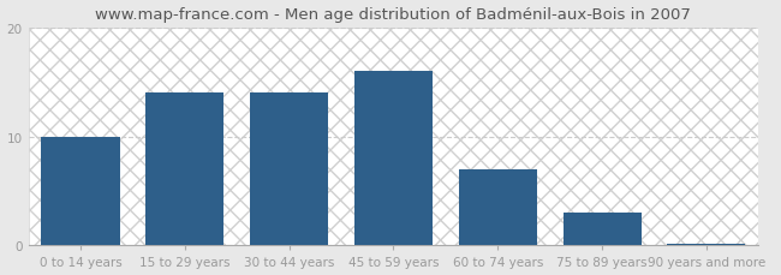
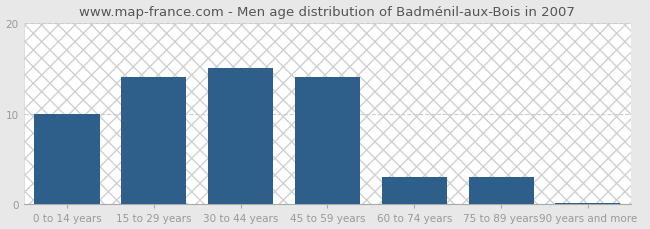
30 to 44 years: 14.0 -> 15.0
45 to 59 years: 16.0 -> 14.0
60 to 74 years: 7.0 -> 3.0
